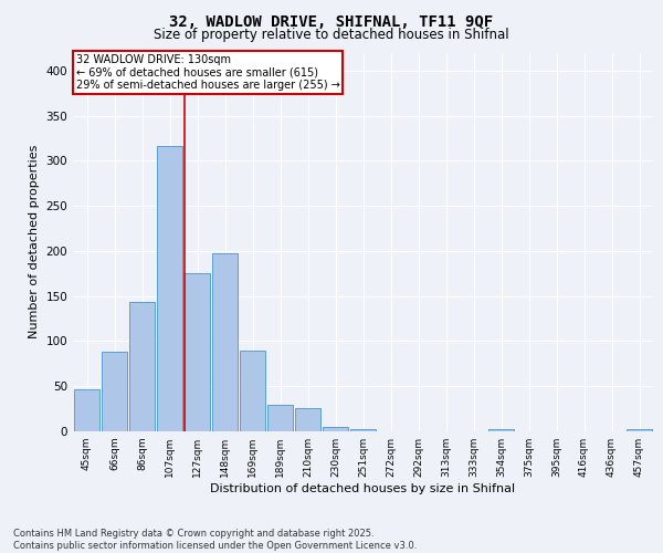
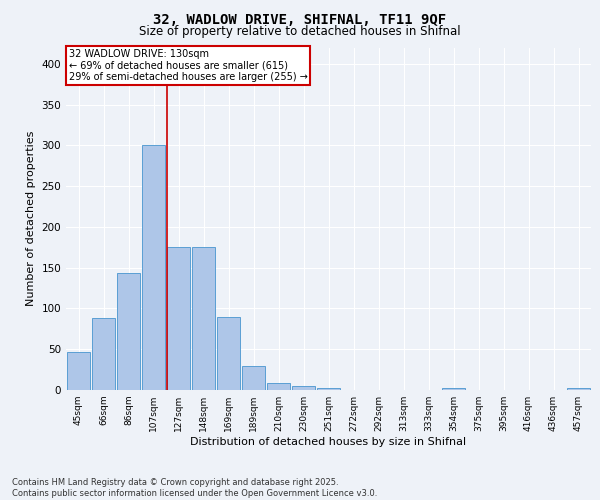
107sqm: 316 -> 300
148sqm: 198 -> 175
210sqm: 26 -> 9
